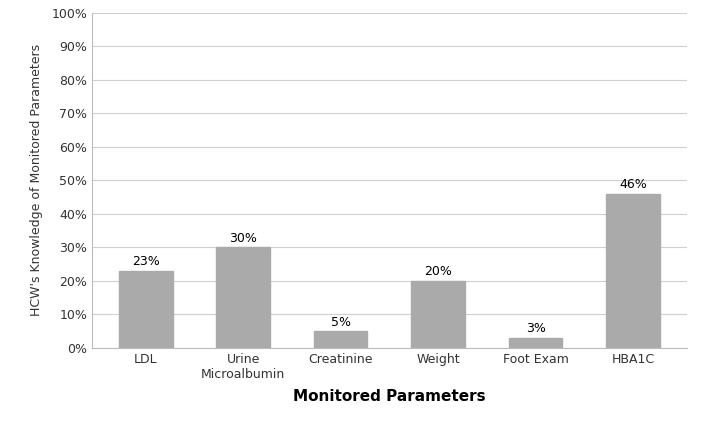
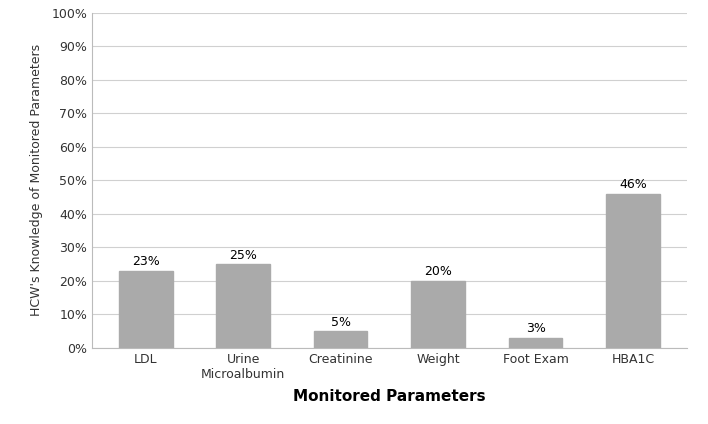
Urine Microalbumin: 30% -> 25%
